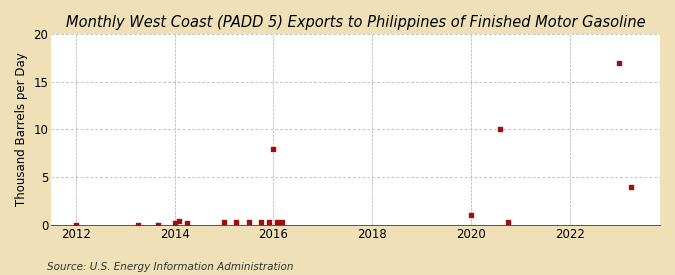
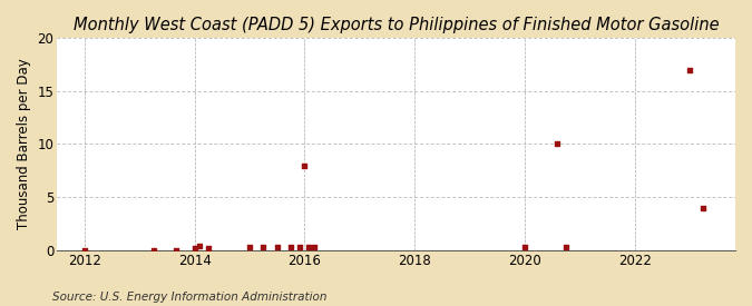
2020: 1.0 -> 0.3
